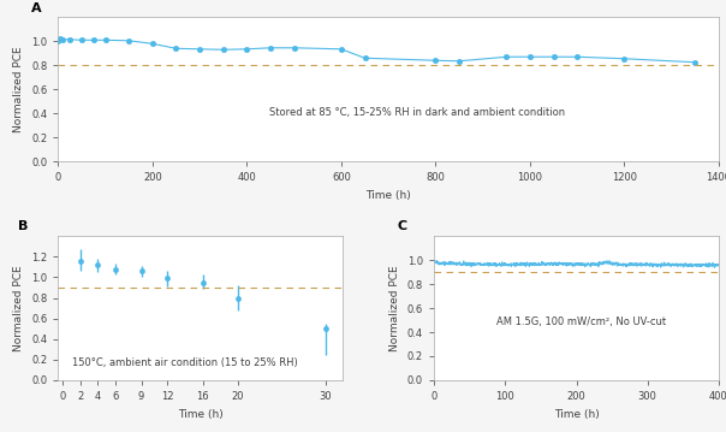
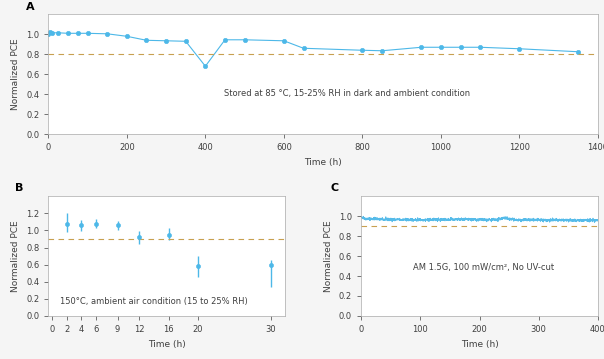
400: 0.94 -> 0.68
2: 1.16 -> 1.08
4: 1.12 -> 1.06
12: 0.99 -> 0.92
20: 0.80 -> 0.58
30: 0.50 -> 0.60
